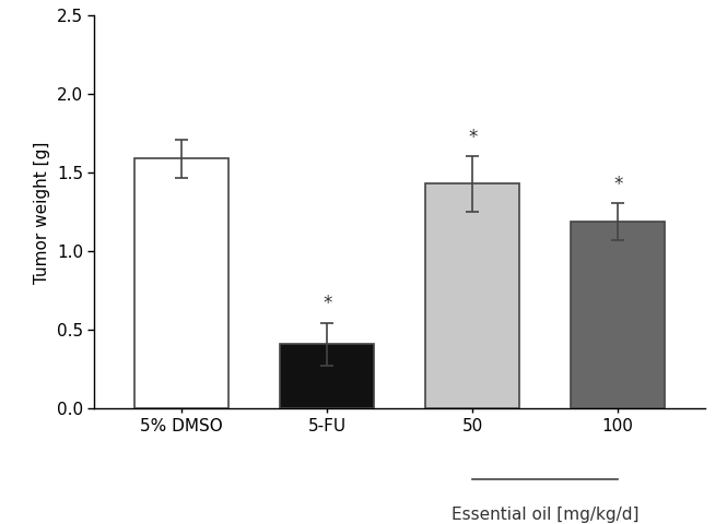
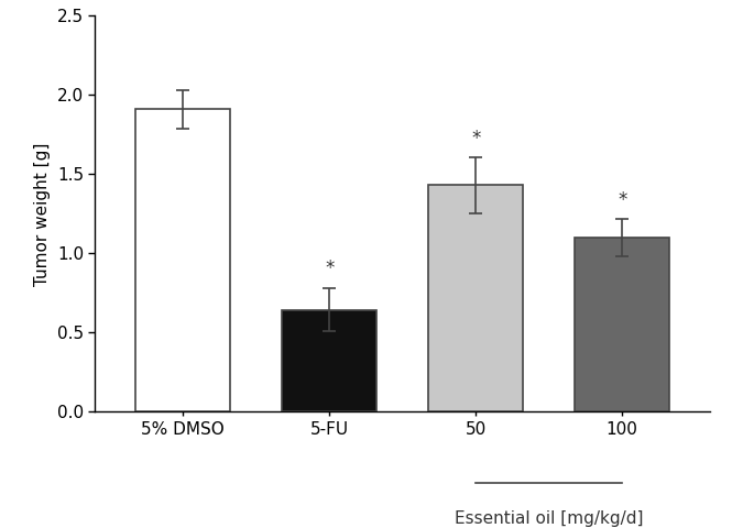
5% DMSO: 1.59 -> 1.91
5-FU: 0.41 -> 0.65
100: 1.19 -> 1.10
